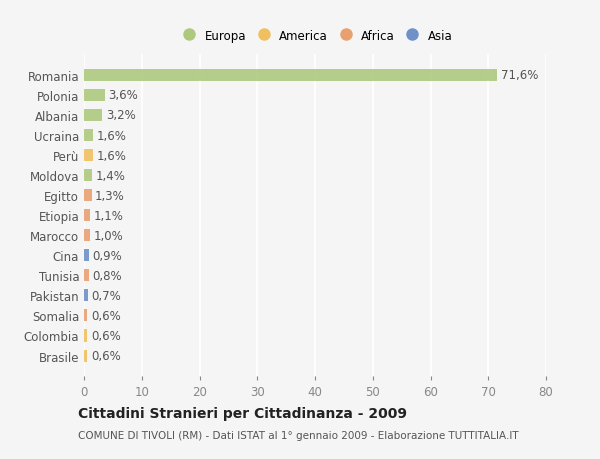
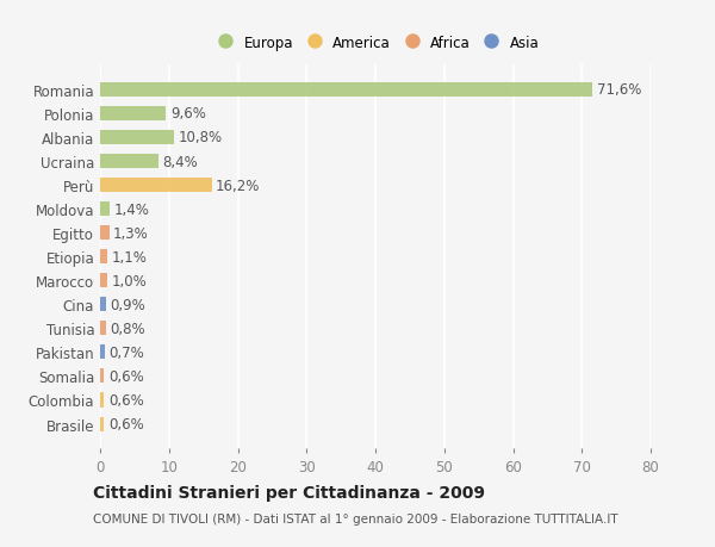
Polonia: 3,6% -> 9,6%
Albania: 3,2% -> 10,8%
Ucraina: 1,6% -> 8,4%
Perù: 1,6% -> 16,2%
